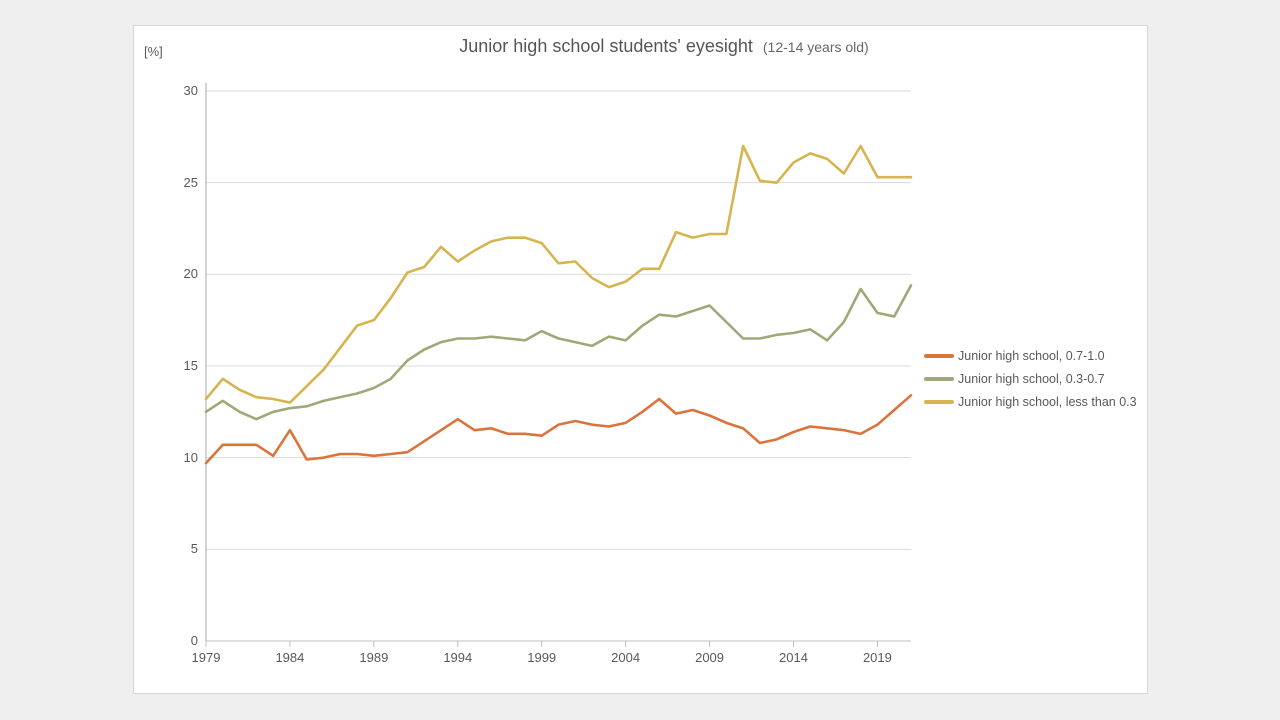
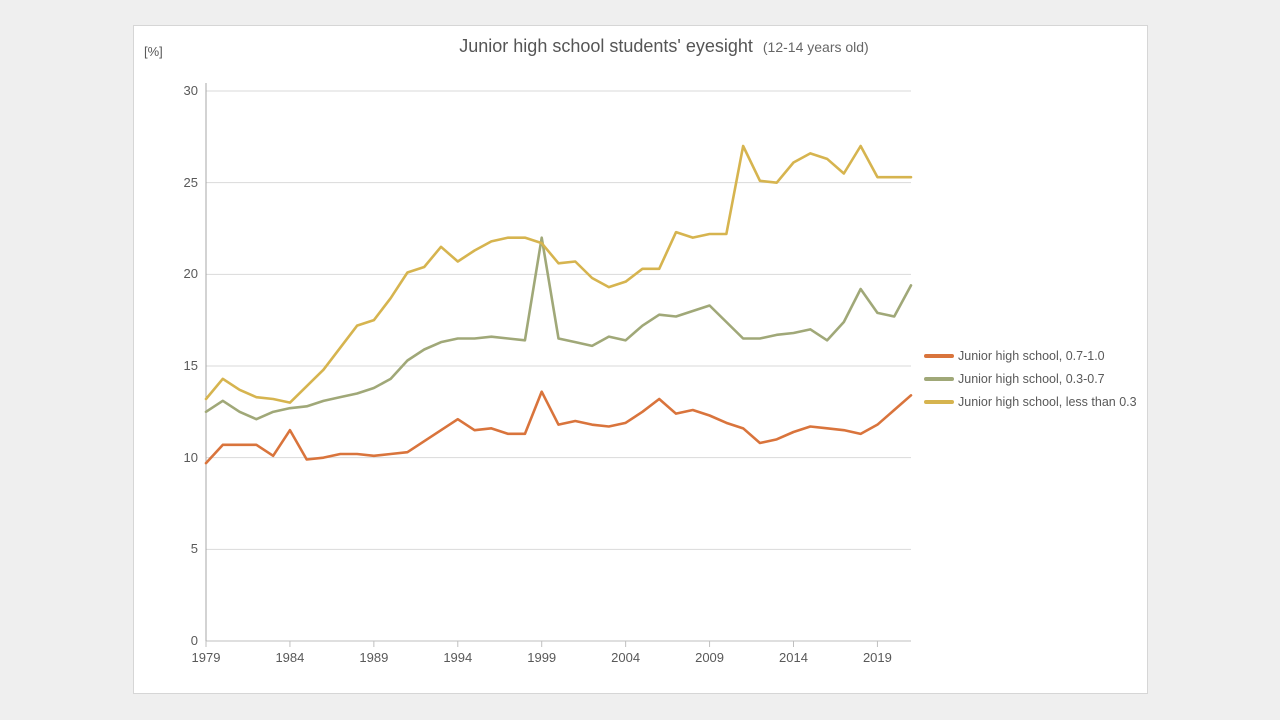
Junior high school, 0.7-1.0/1999: 11.2 -> 13.6
Junior high school, 0.3-0.7/1999: 16.9 -> 22.0
